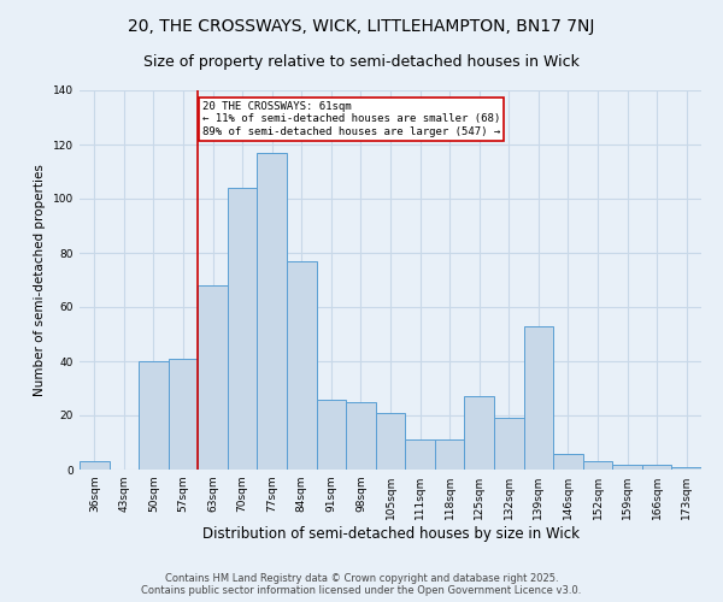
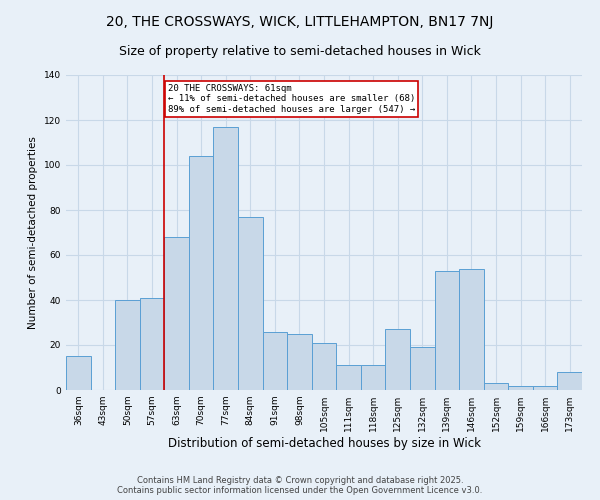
36sqm: 3 -> 15
146sqm: 6 -> 54
173sqm: 1 -> 8
